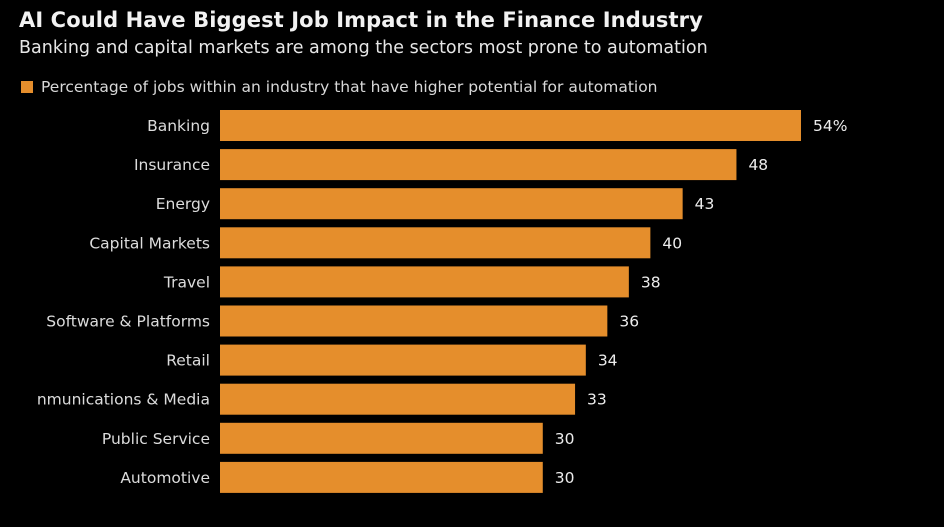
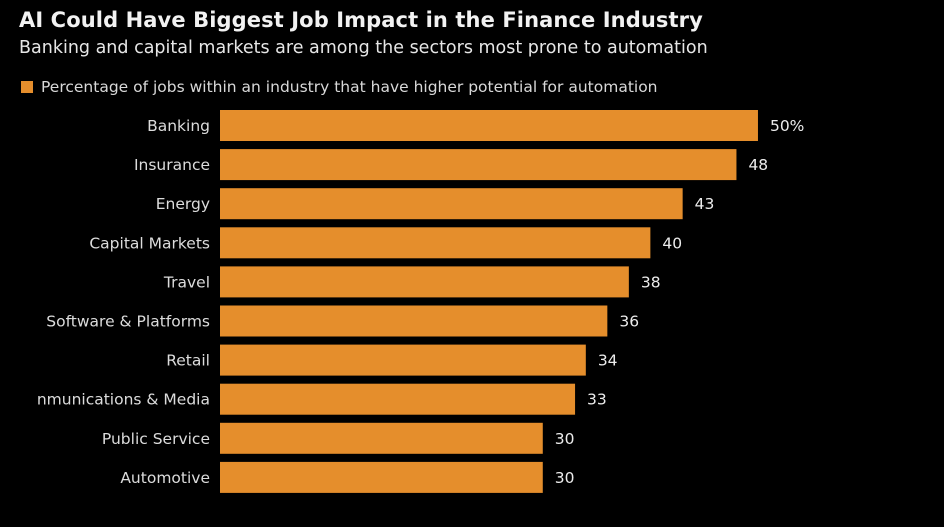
Banking: 54% -> 50%
